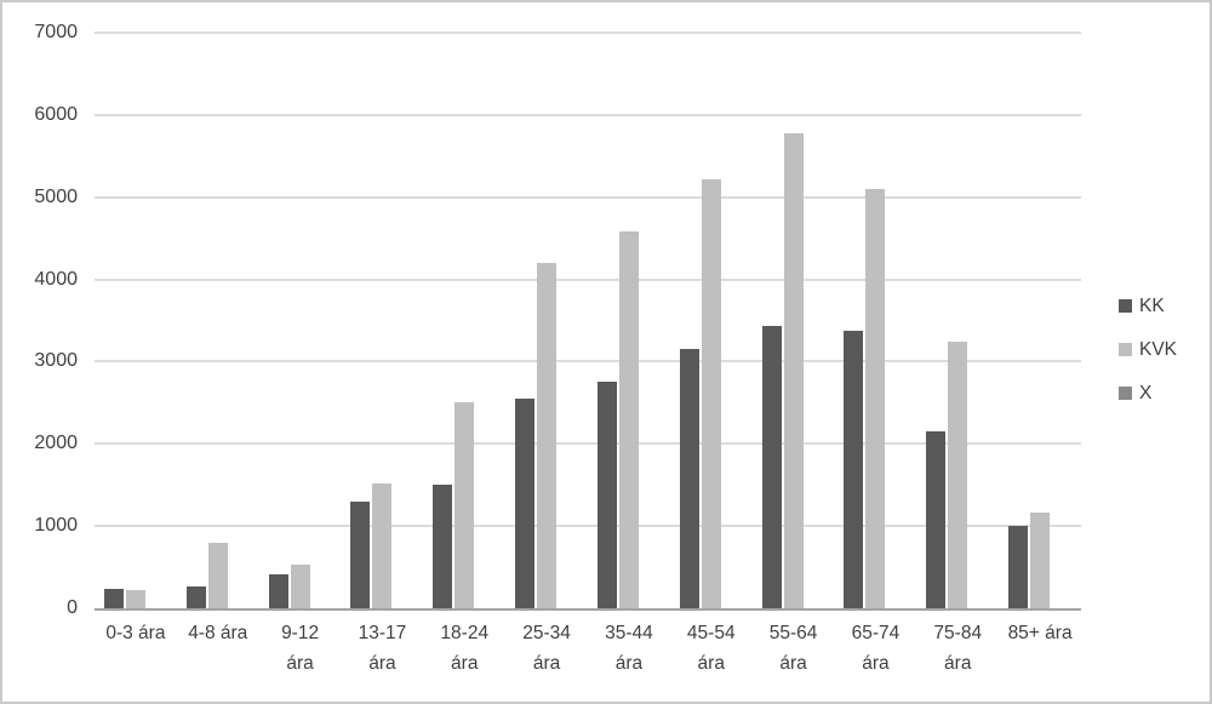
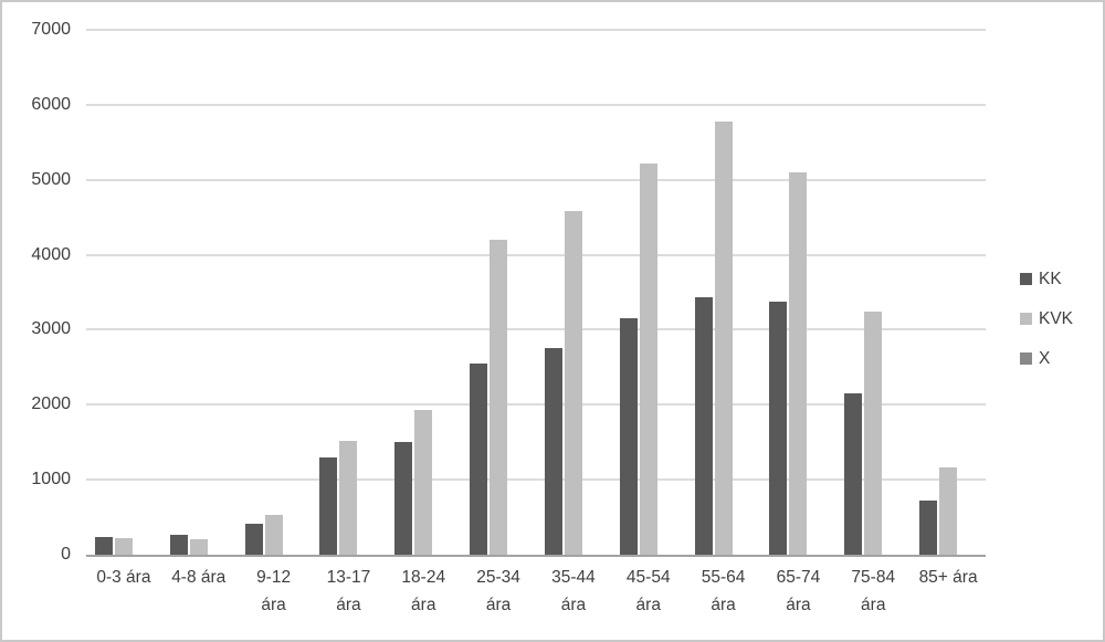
KVK/4-8 ára: 800 -> 200
KVK/18-24 ára: 2500 -> 1900
KK/85+ ára: 1000 -> 700
